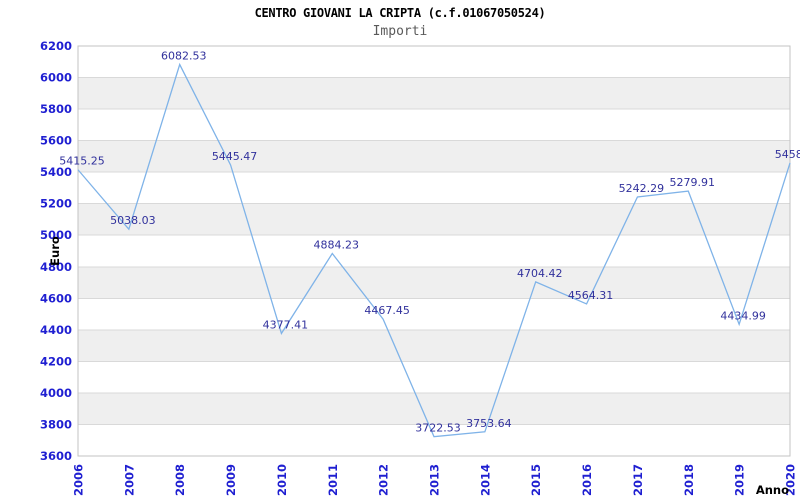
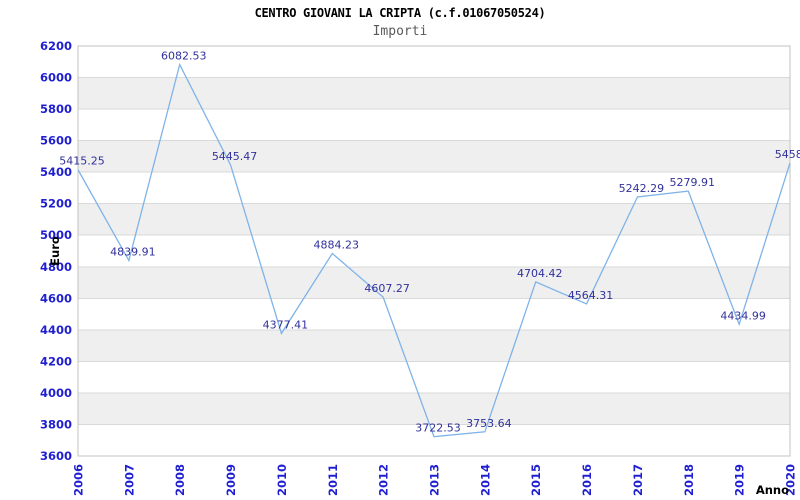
2007: 5038.03 -> 4839.91
2012: 4467.45 -> 4607.27
